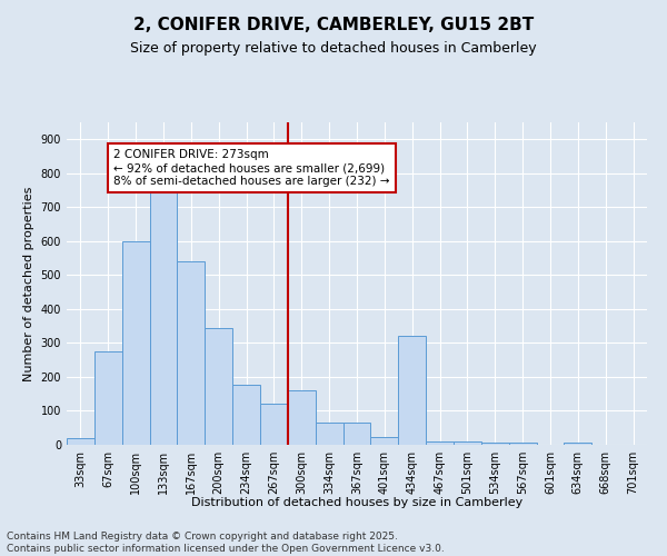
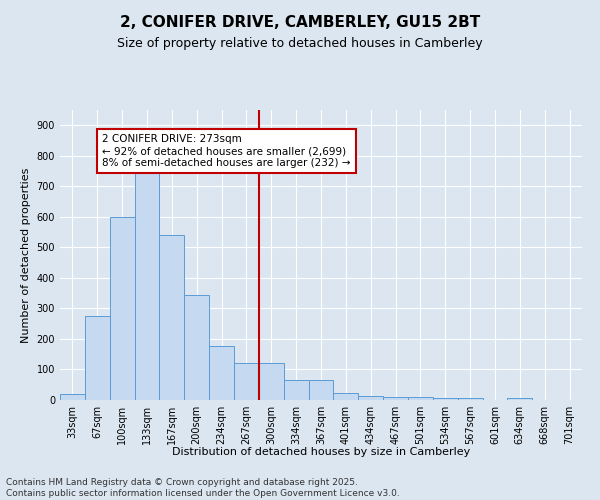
300sqm: 160 -> 120
434sqm: 320 -> 14
